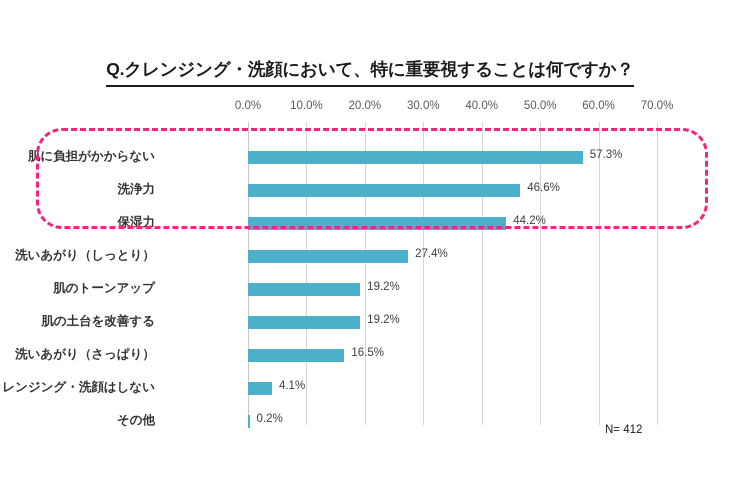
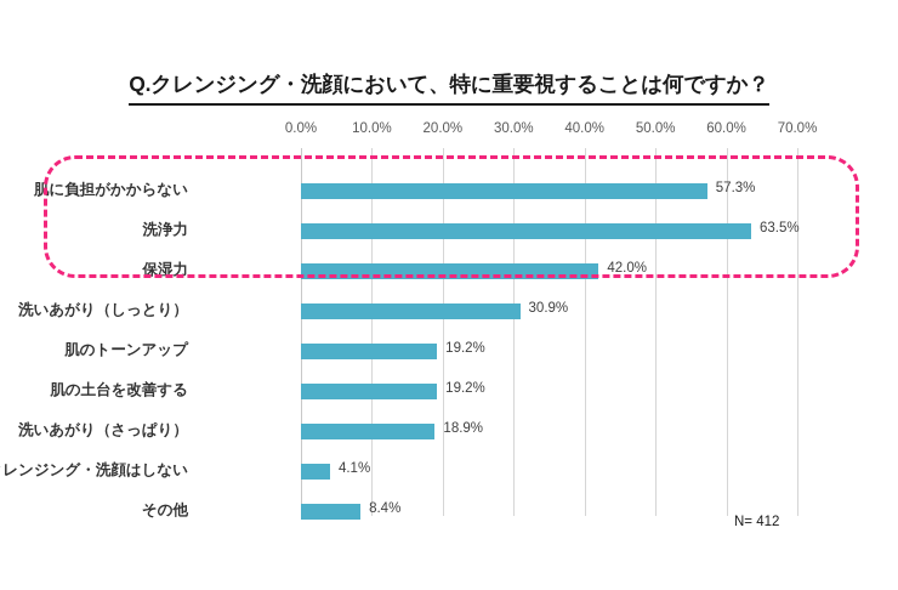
洗浄力: 46.6% -> 63.5%
保湿力: 44.2% -> 42.0%
洗いあがり（しっとり）: 27.4% -> 30.9%
洗いあがり（さっぱり）: 16.5% -> 18.9%
その他: 0.2% -> 8.4%
